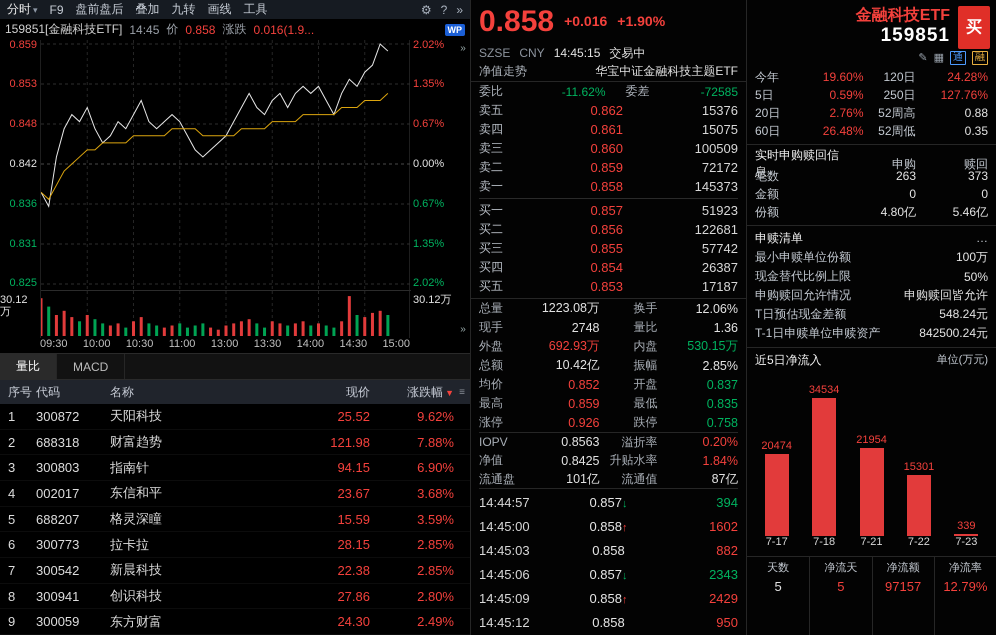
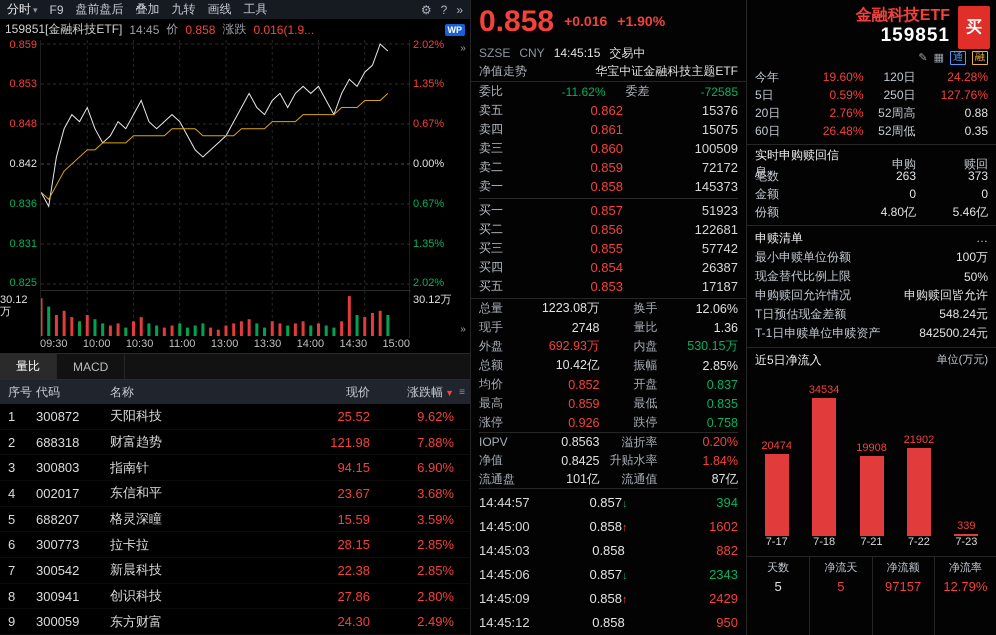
近5日净流入/7-21: 21954 -> 19908
近5日净流入/7-22: 15301 -> 21902
